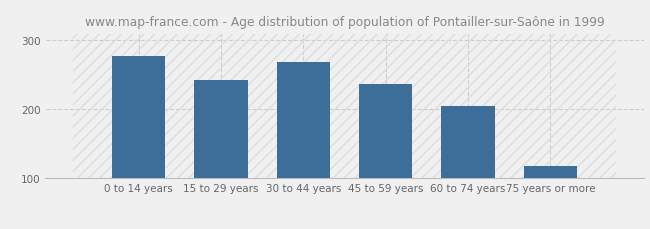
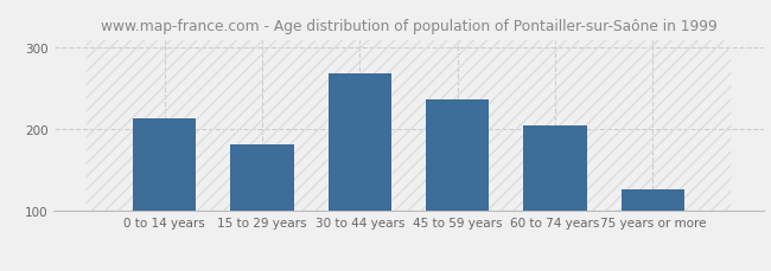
0 to 14 years: 278 -> 214
15 to 29 years: 243 -> 182
75 years or more: 118 -> 126
